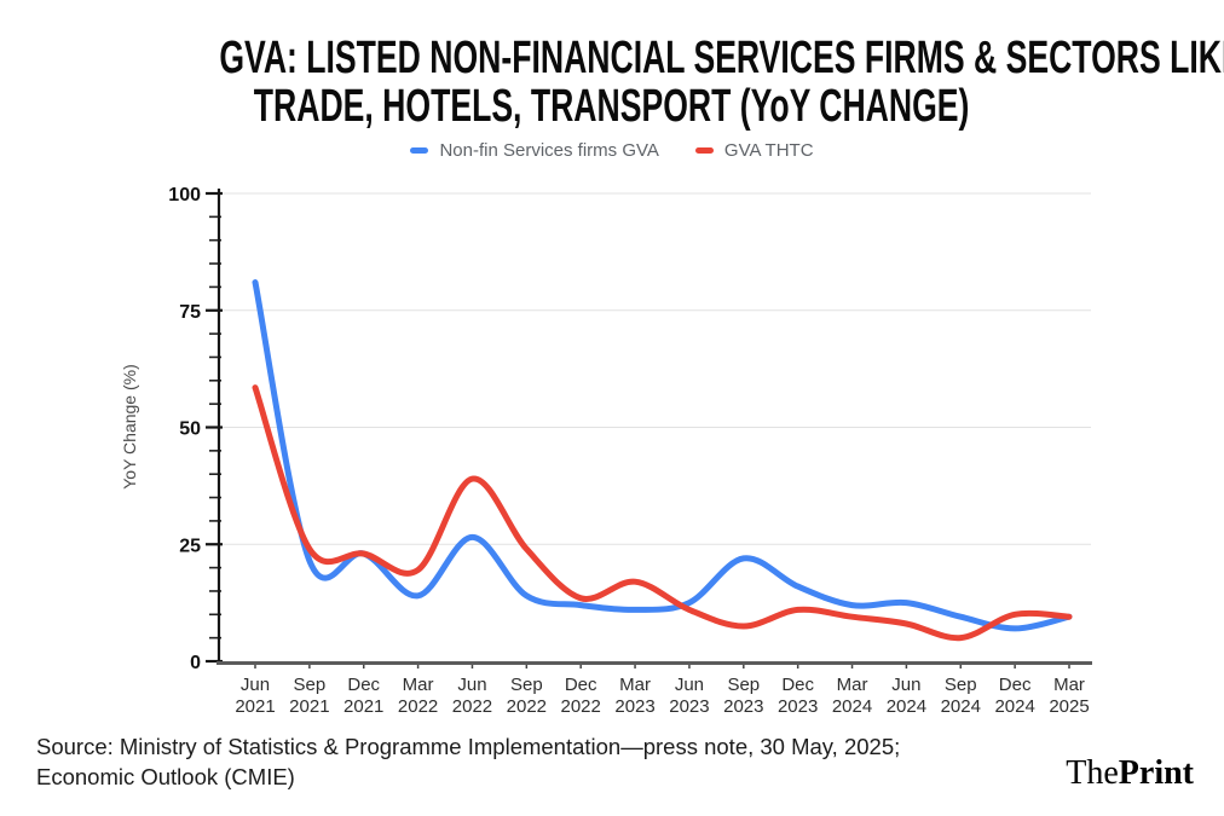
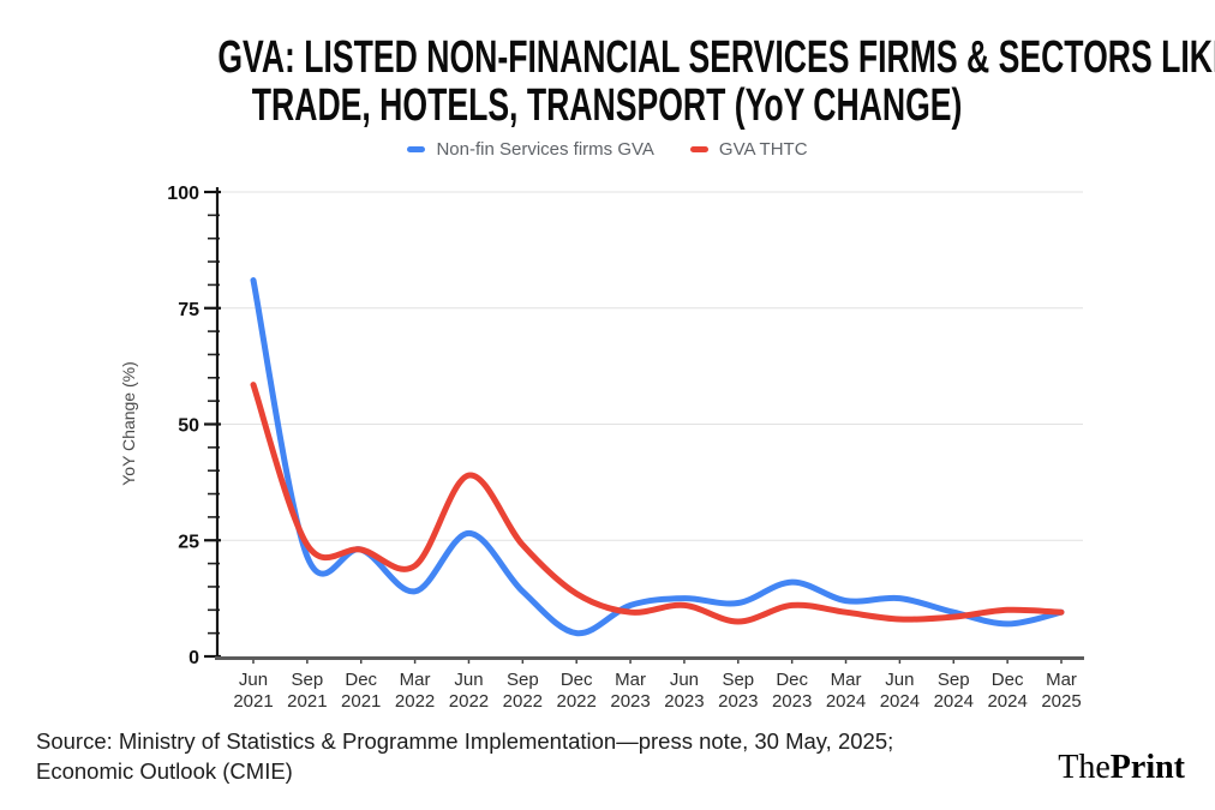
Non-fin Services firms GVA/Dec 2022: 12 -> 5
GVA THTC/Mar 2023: 17 -> 10
Non-fin Services firms GVA/Sep 2023: 22 -> 12
GVA THTC/Sep 2024: 5 -> 8
